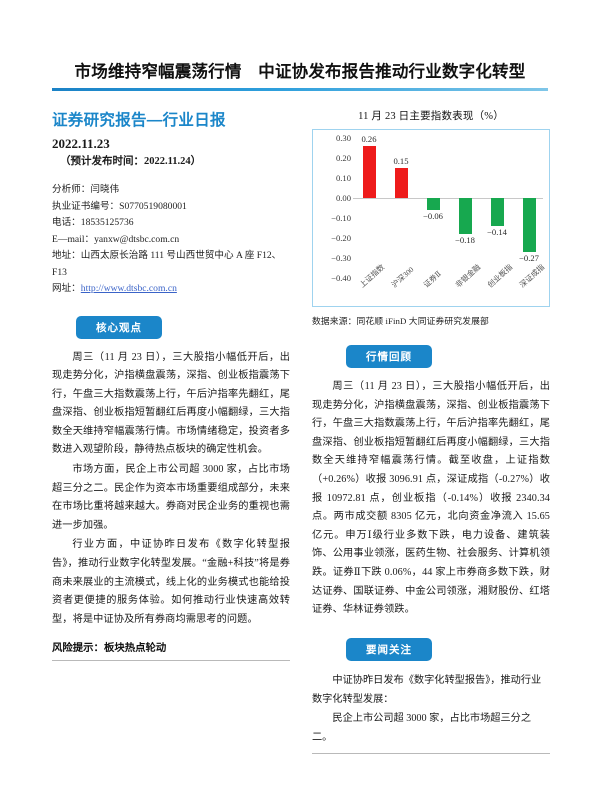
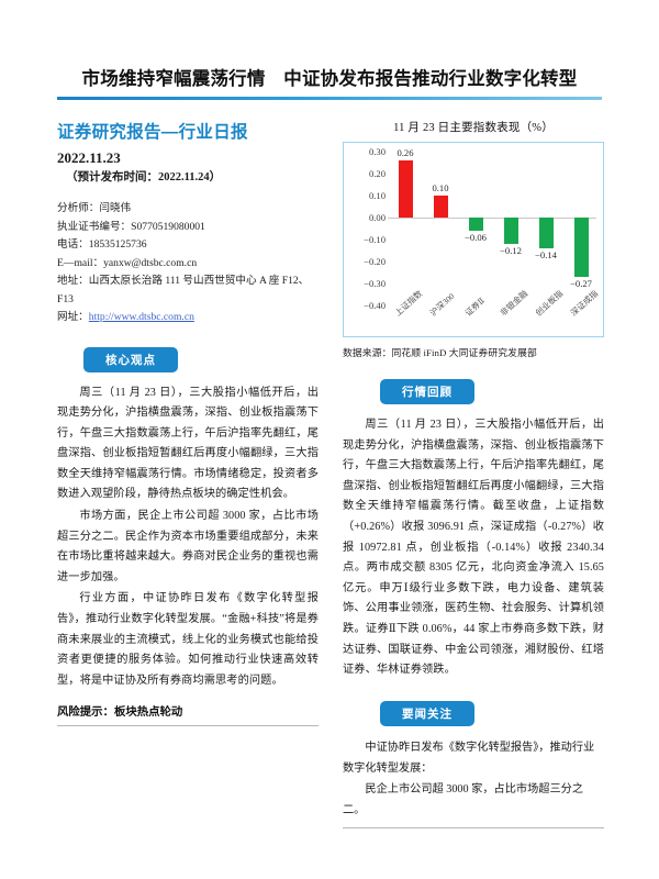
沪深300: 0.15 -> 0.10
非银金融: −0.18 -> −0.12
